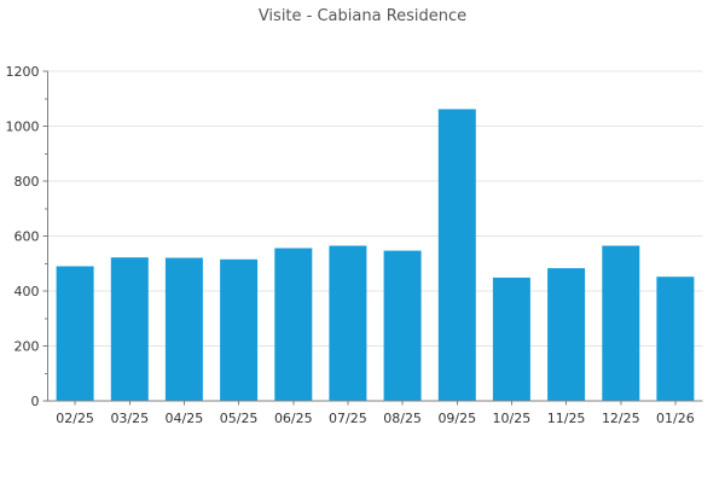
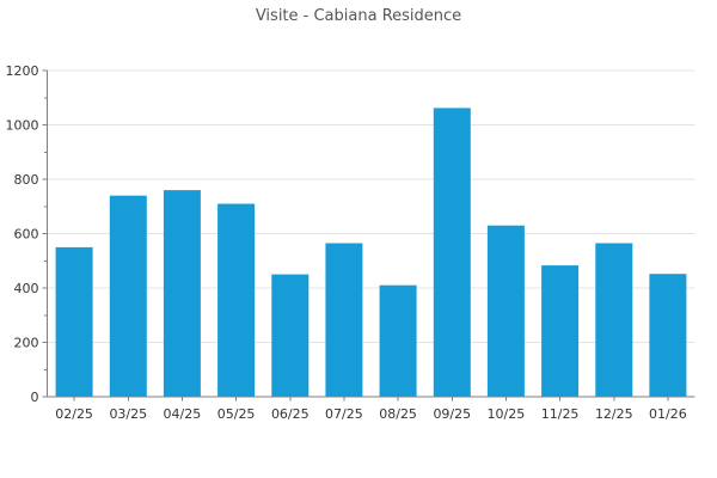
02/25: 490 -> 550
03/25: 520 -> 740
04/25: 520 -> 760
05/25: 520 -> 710
06/25: 560 -> 450
08/25: 550 -> 410
10/25: 450 -> 630
